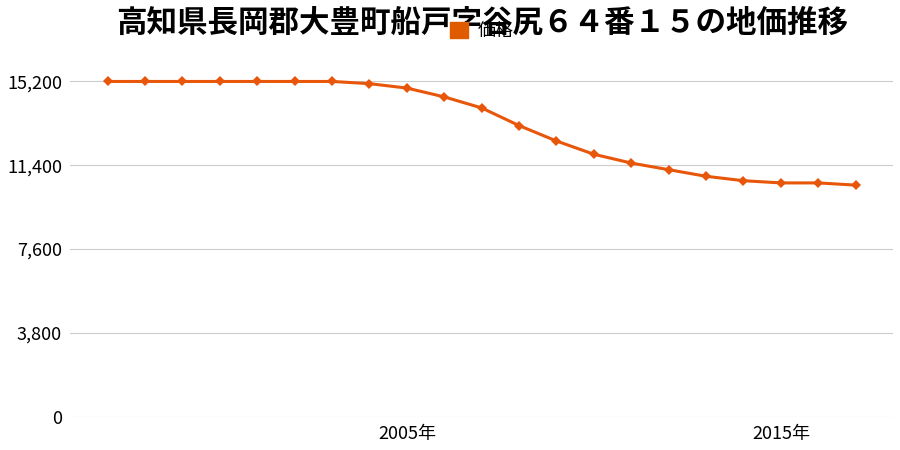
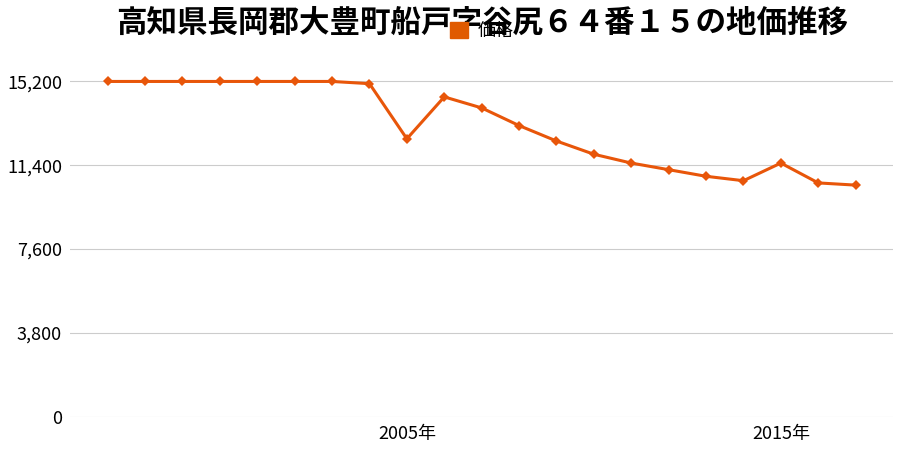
2005年: 14,900 -> 12,600
2015年: 10,600 -> 11,500
